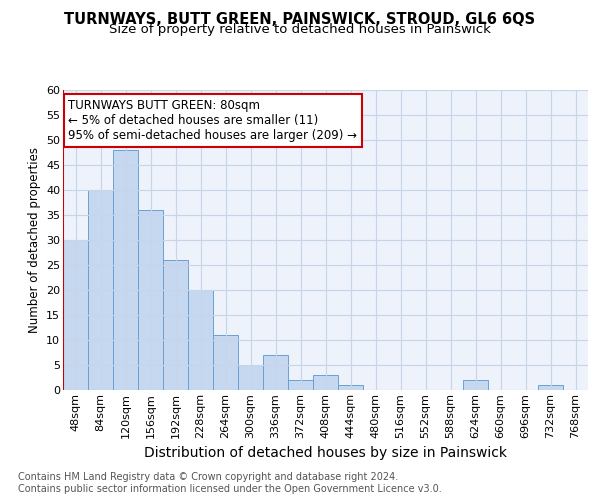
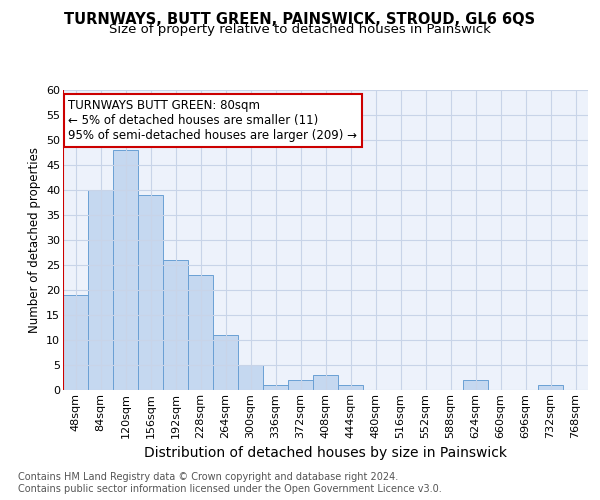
48sqm: 30 -> 19
156sqm: 36 -> 39
228sqm: 20 -> 23
336sqm: 7 -> 1
